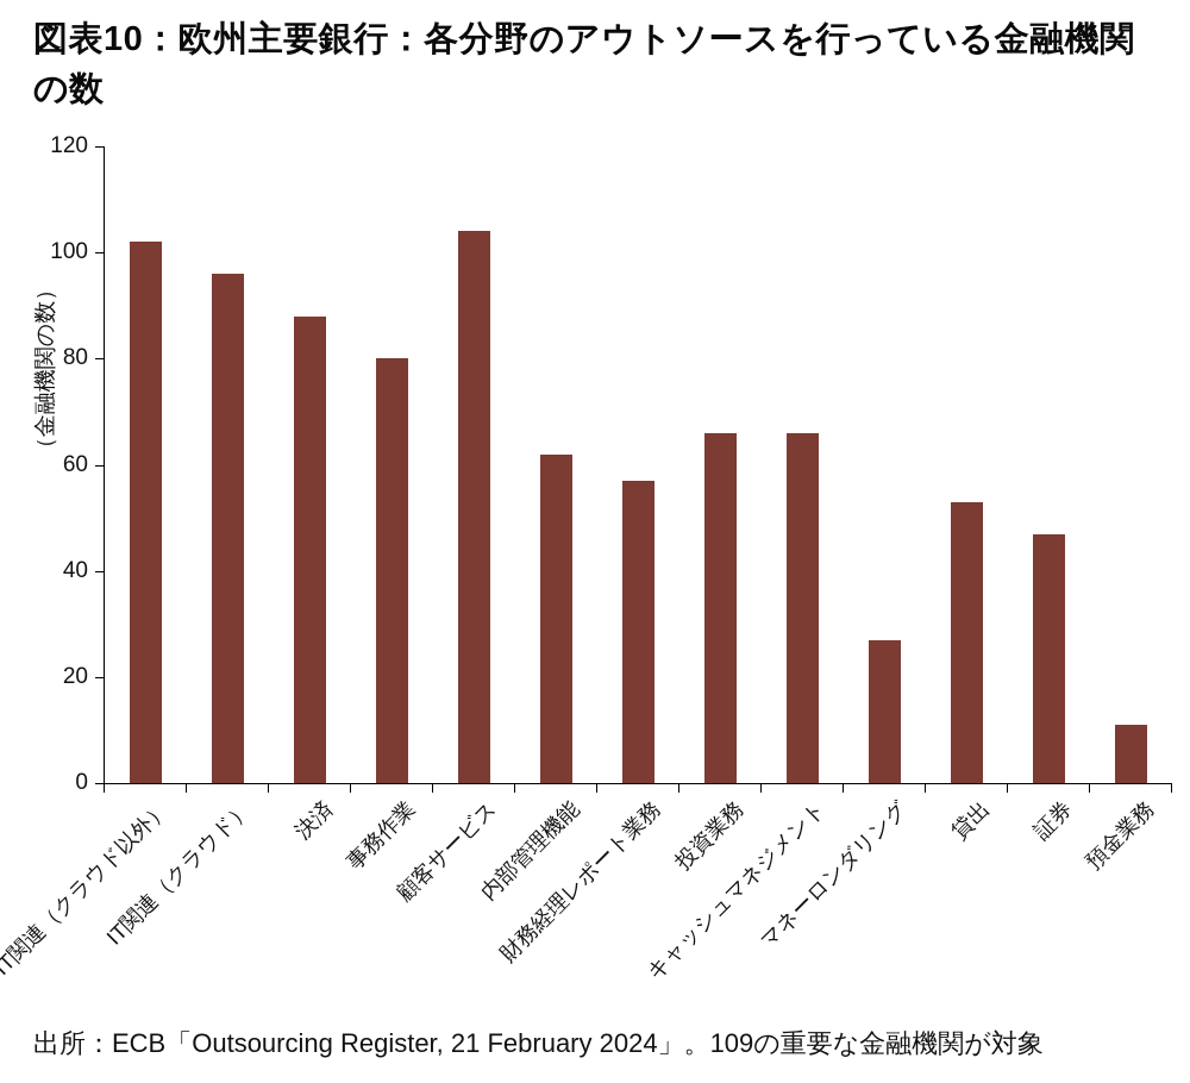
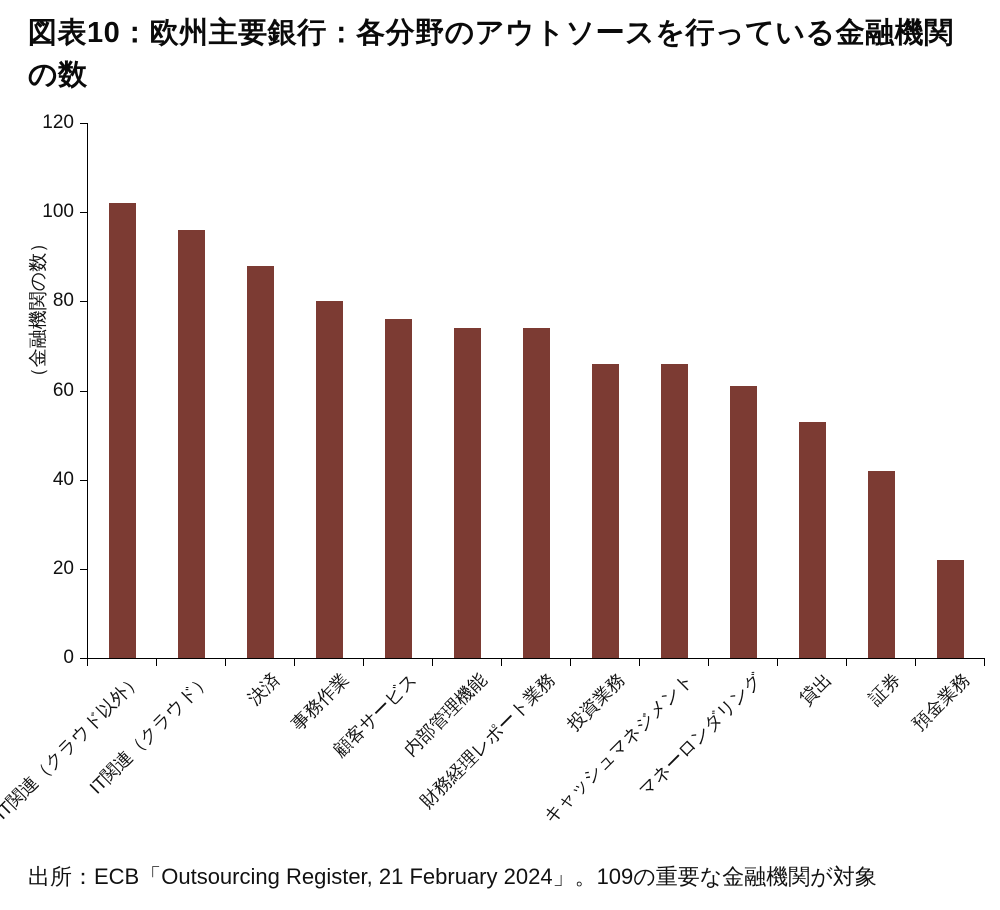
顧客サービス: 104 -> 76
内部管理機能: 62 -> 74
財務経理レポート業務: 57 -> 74
マネーロンダリング: 27 -> 61
証券: 47 -> 42
預金業務: 11 -> 22
